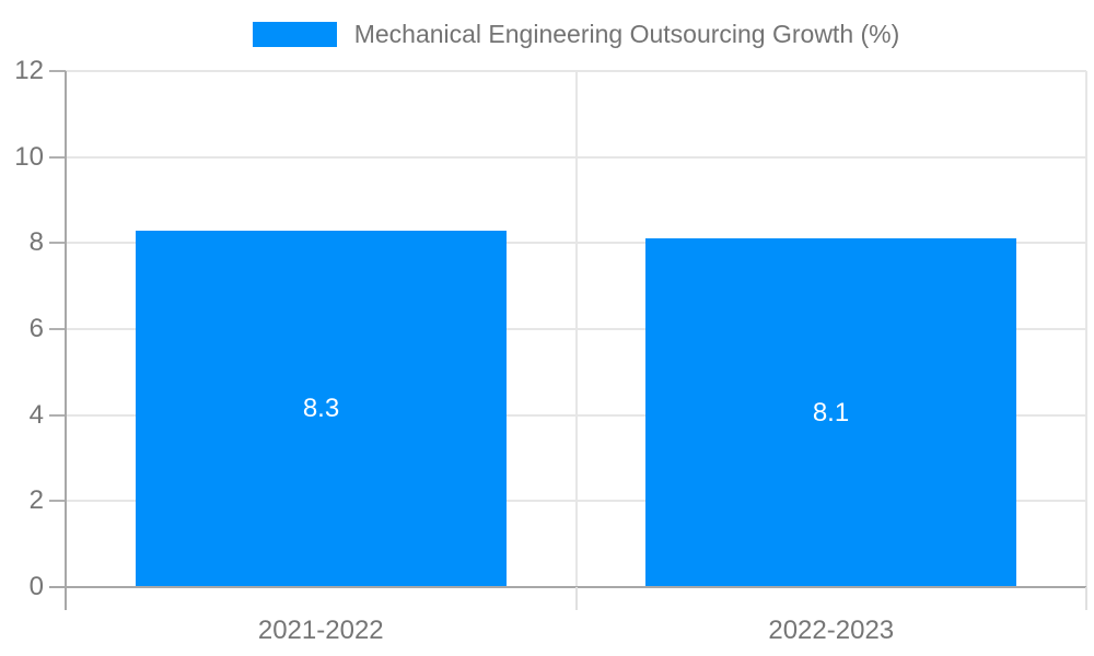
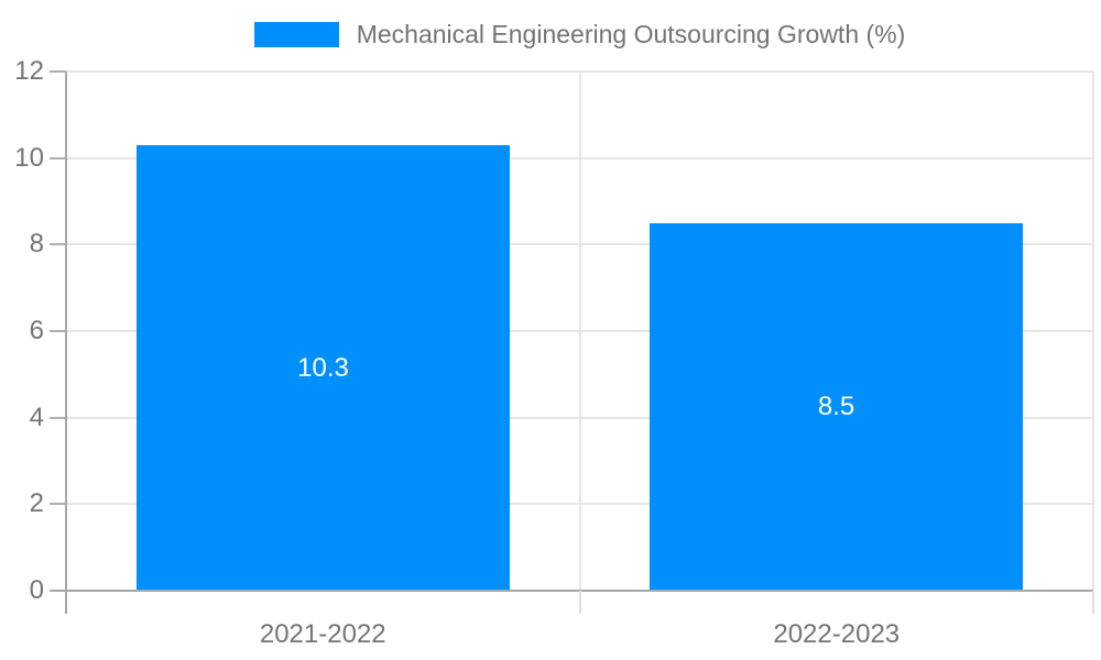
2021-2022: 8.3 -> 10.3
2022-2023: 8.1 -> 8.5
